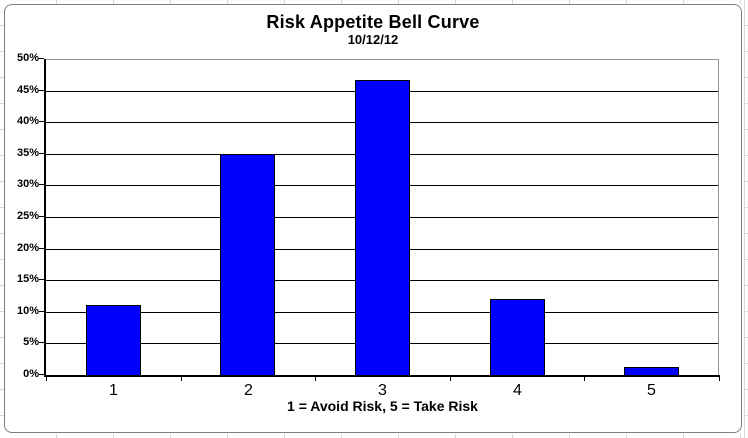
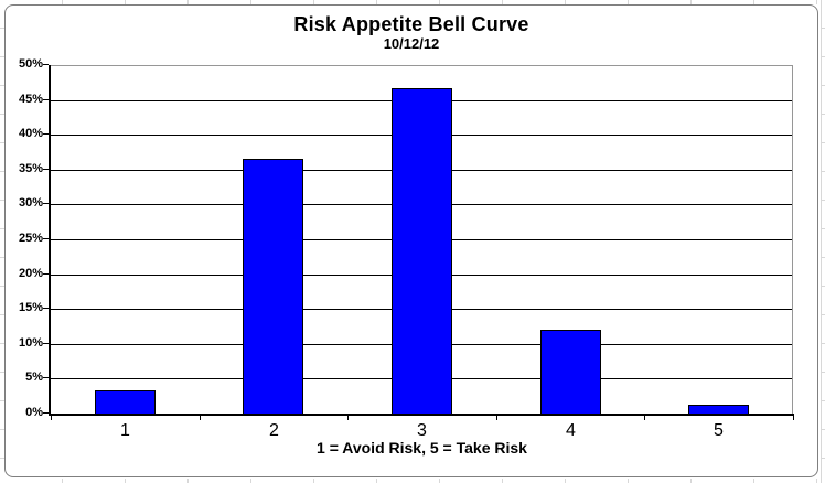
1: 11% -> 3%
2: 35% -> 37%
